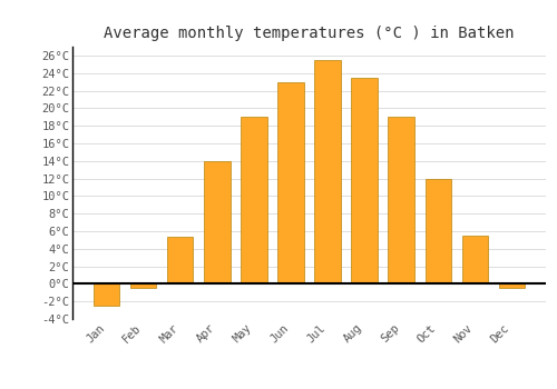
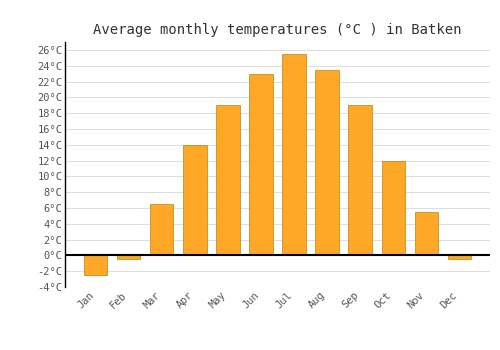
Mar: 5.4°C -> 6.5°C
